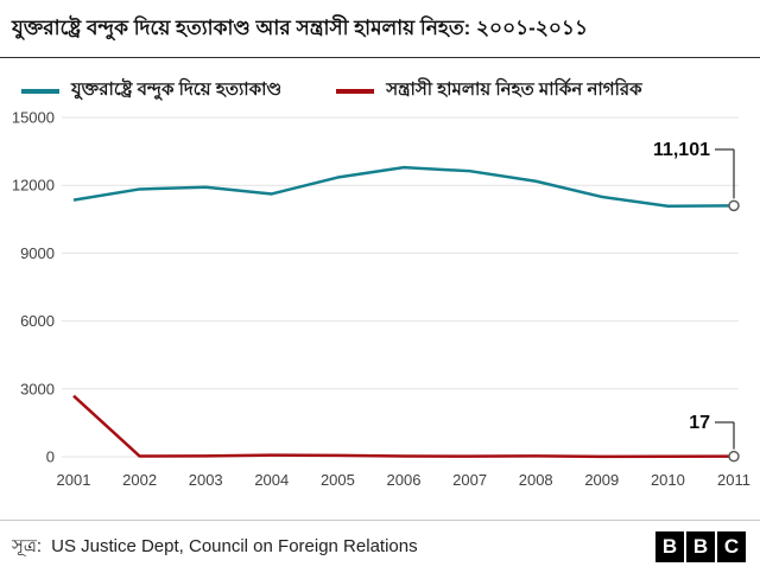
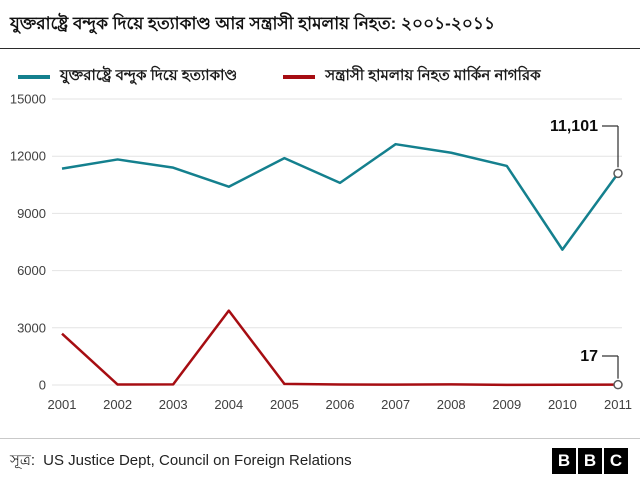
যুক্তরাষ্ট্রে বন্দুক দিয়ে হত্যাকাণ্ড/2003: 11900 -> 11400
যুক্তরাষ্ট্রে বন্দুক দিয়ে হত্যাকাণ্ড/2004: 11600 -> 10400
সন্ত্রাসী হামলায় নিহত মার্কিন নাগরিক/2004: 100 -> 3900
যুক্তরাষ্ট্রে বন্দুক দিয়ে হত্যাকাণ্ড/2005: 12400 -> 11900
যুক্তরাষ্ট্রে বন্দুক দিয়ে হত্যাকাণ্ড/2006: 12800 -> 10600
যুক্তরাষ্ট্রে বন্দুক দিয়ে হত্যাকাণ্ড/2010: 11100 -> 7100
